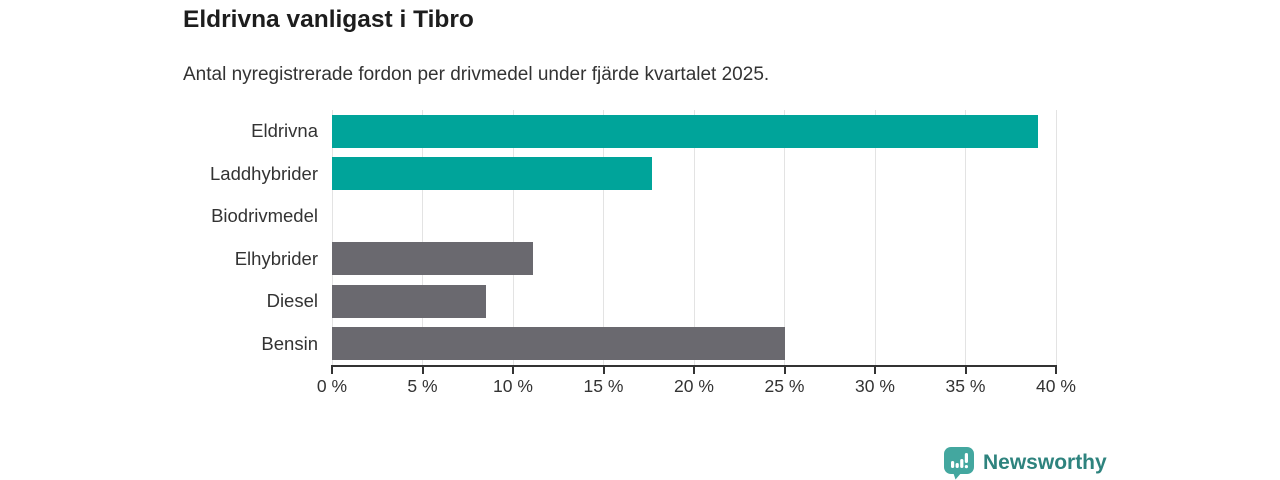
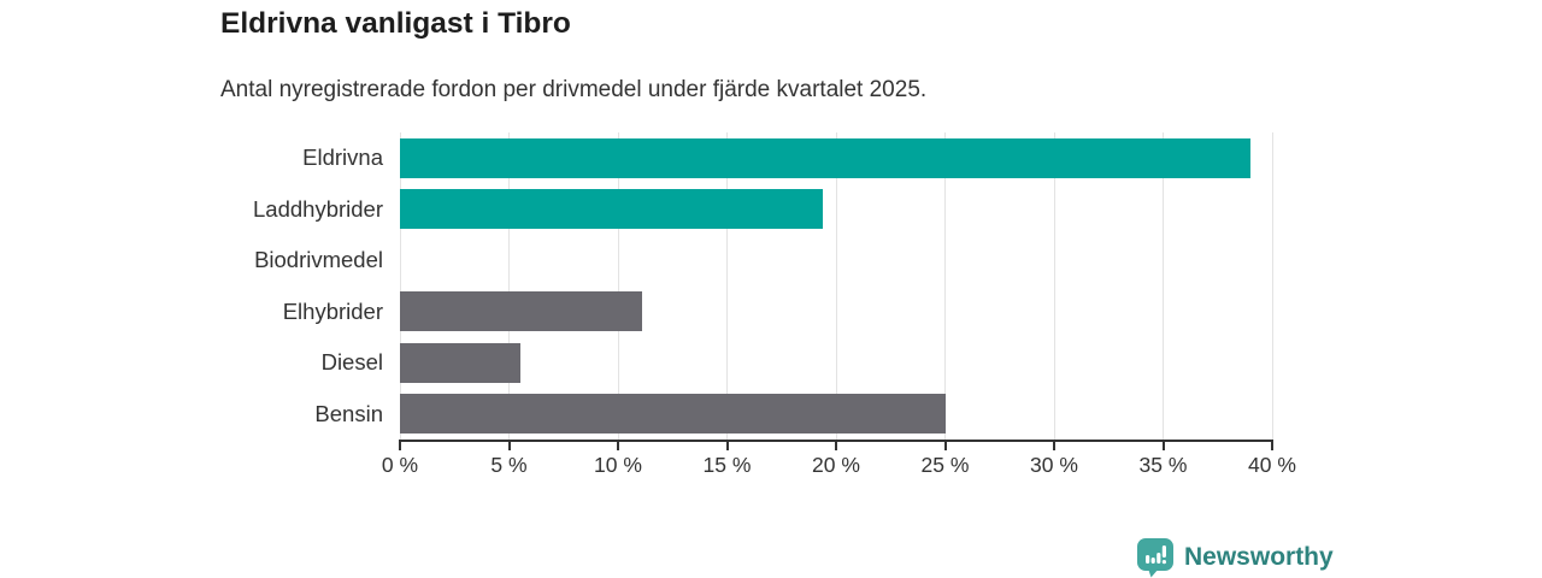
Laddhybrider: 17.7% -> 19.4%
Diesel: 8.5% -> 5.5%
